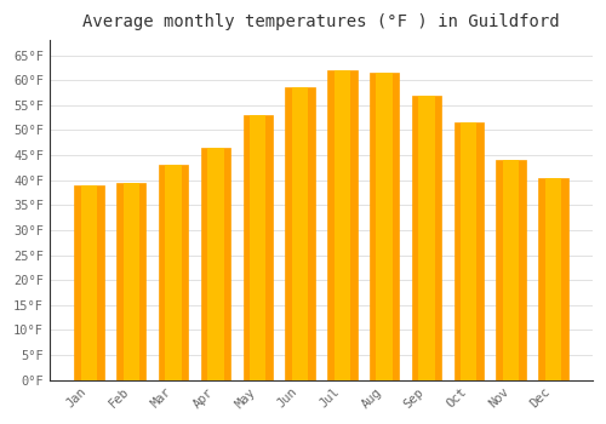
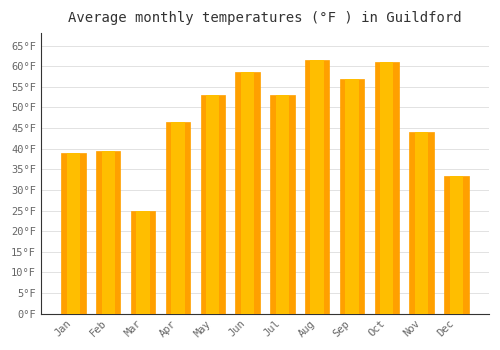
Mar: 43.0°F -> 25.0°F
Jul: 62.0°F -> 53.0°F
Oct: 51.5°F -> 61.0°F
Dec: 40.5°F -> 33.5°F
